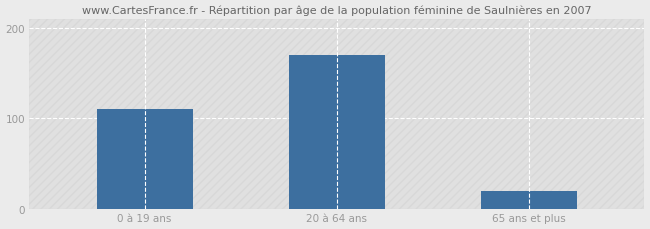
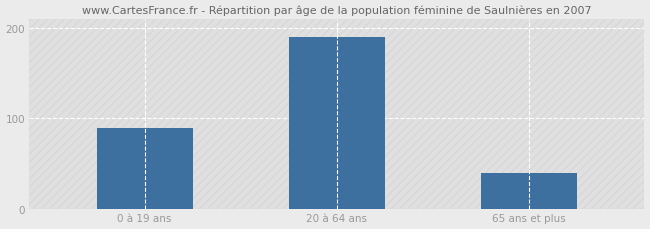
0 à 19 ans: 110 -> 90
20 à 64 ans: 170 -> 190
65 ans et plus: 20 -> 40
